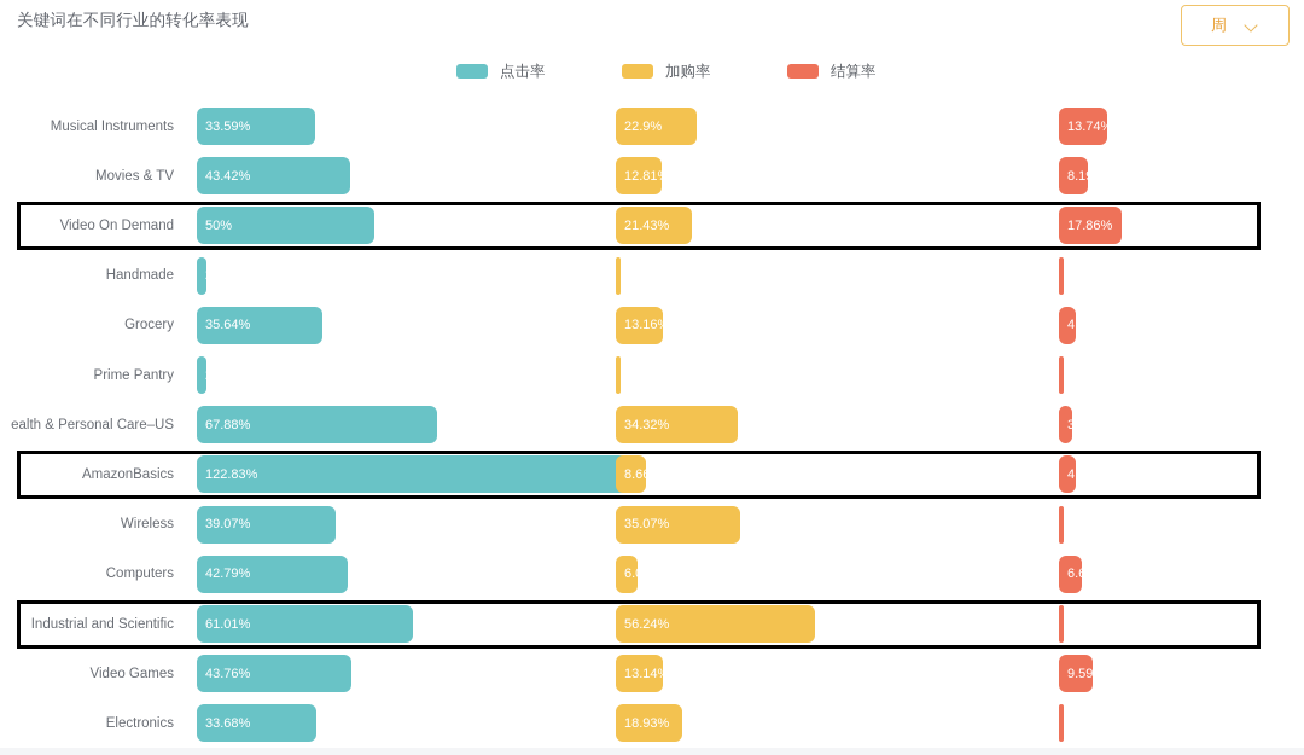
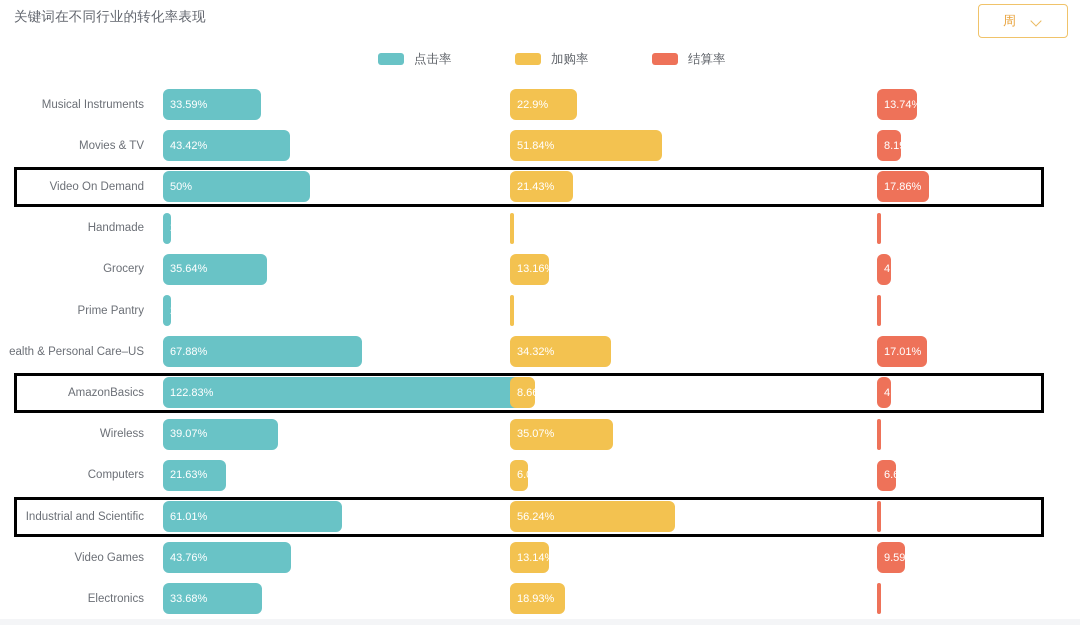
加购率/Movies & TV: 12.81% -> 51.84%
结算率/ealth & Personal Care–US: 3.74% -> 17.01%
点击率/Computers: 42.79% -> 21.63%
